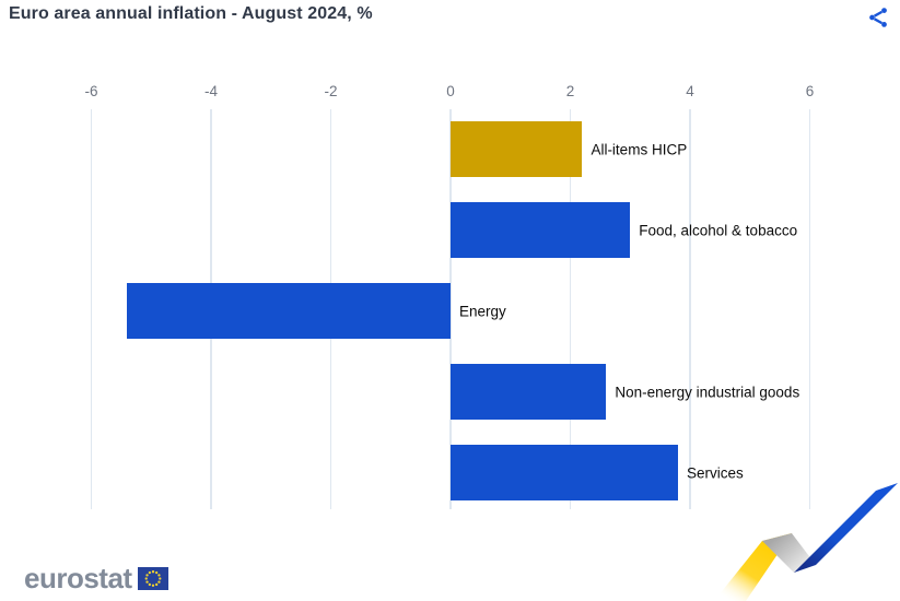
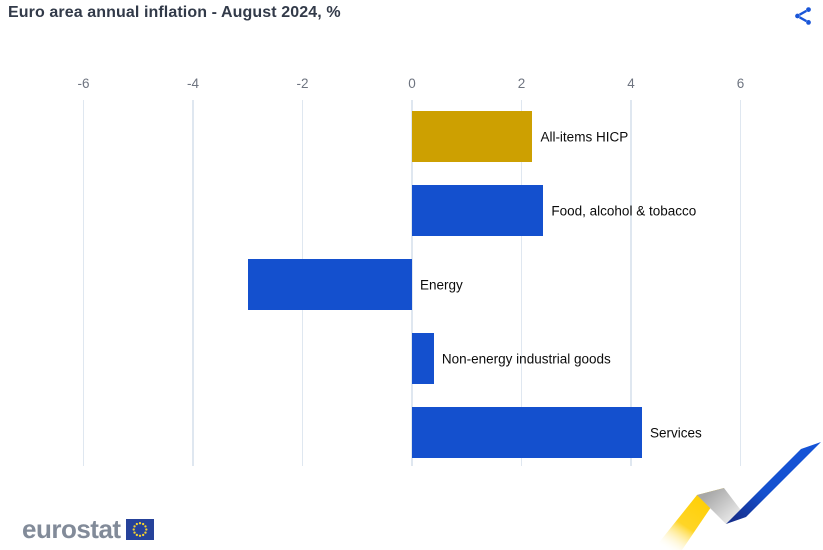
Food, alcohol & tobacco: 3.0 -> 2.4
Energy: -5.4 -> -3.0
Non-energy industrial goods: 2.6 -> 0.4
Services: 3.8 -> 4.2
